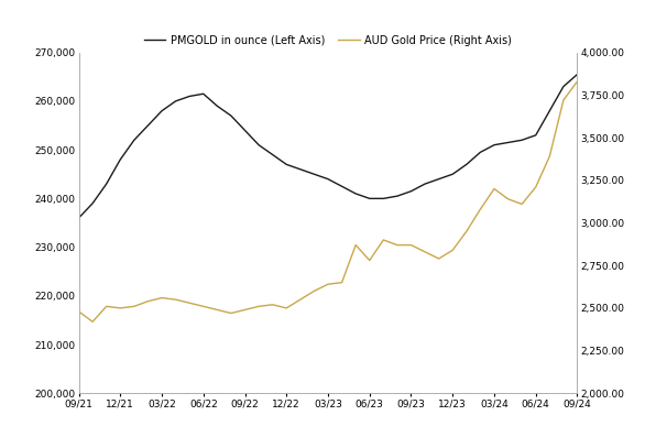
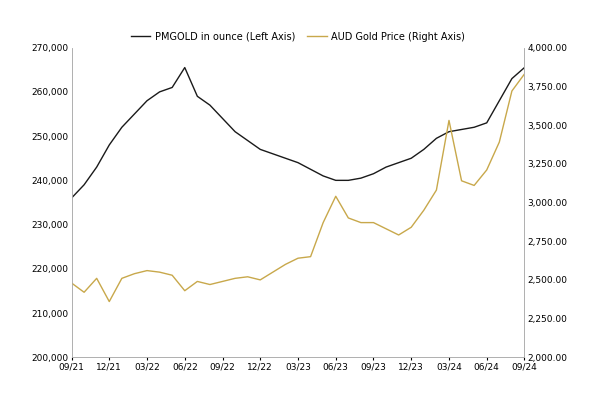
AUD Gold Price (Right Axis)/12/21: 2,500 -> 2,360
PMGOLD in ounce (Left Axis)/06/22: 261,500 -> 265,500
AUD Gold Price (Right Axis)/06/22: 2,510 -> 2,430
AUD Gold Price (Right Axis)/06/23: 2,780 -> 3,040
AUD Gold Price (Right Axis)/03/24: 3,200 -> 3,530
